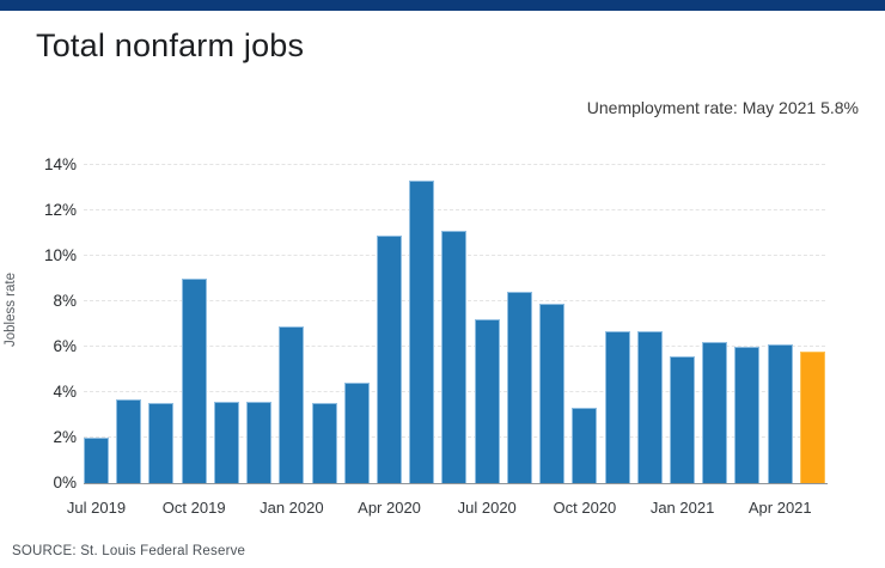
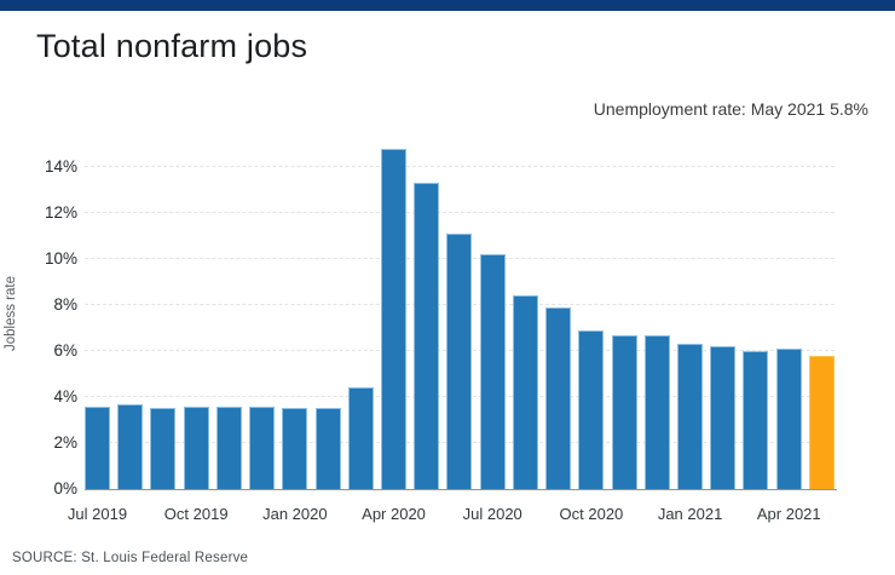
Jul 2019: 2.0% -> 3.6%
Oct 2019: 9.0% -> 3.6%
Jan 2020: 6.9% -> 3.5%
Apr 2020: 10.9% -> 14.8%
Jul 2020: 7.2% -> 10.2%
Oct 2020: 3.3% -> 6.9%
Jan 2021: 5.6% -> 6.3%
